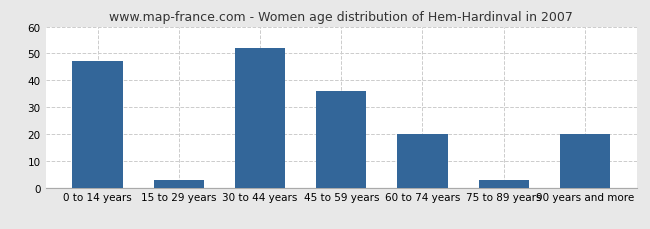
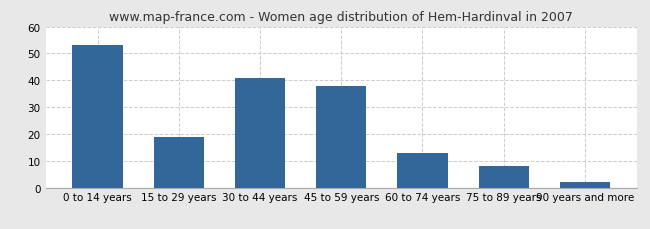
0 to 14 years: 47 -> 53
15 to 29 years: 3 -> 19
30 to 44 years: 52 -> 41
45 to 59 years: 36 -> 38
60 to 74 years: 20 -> 13
75 to 89 years: 3 -> 8
90 years and more: 20 -> 2
